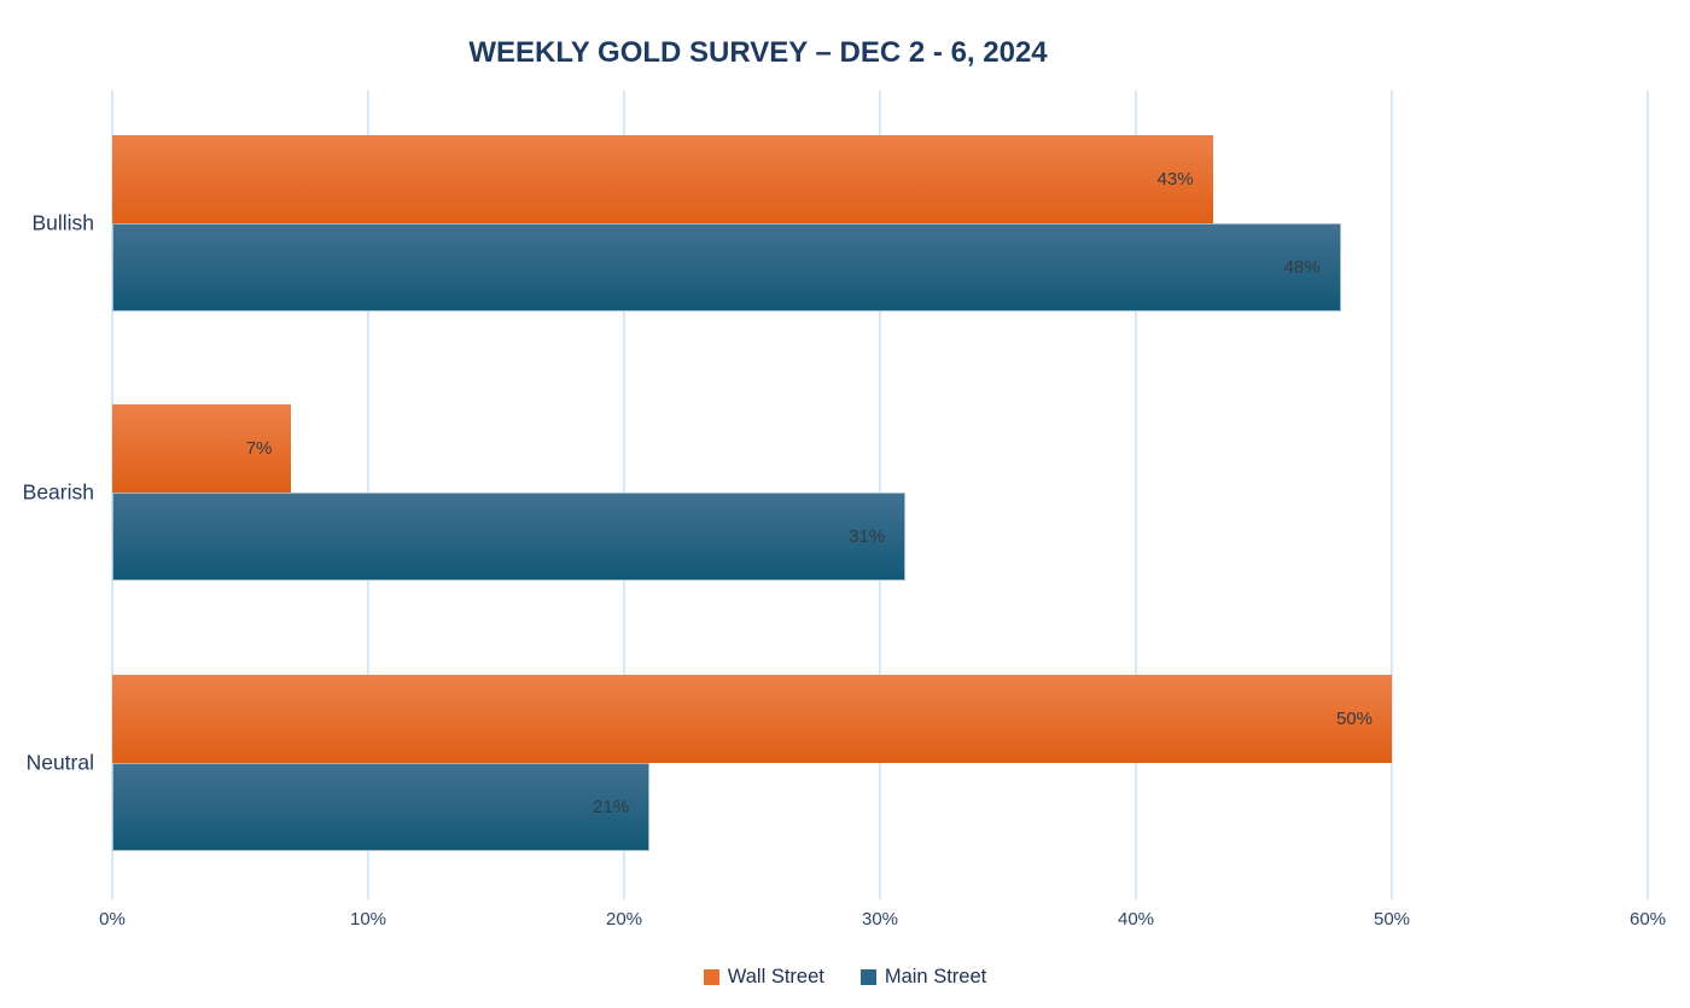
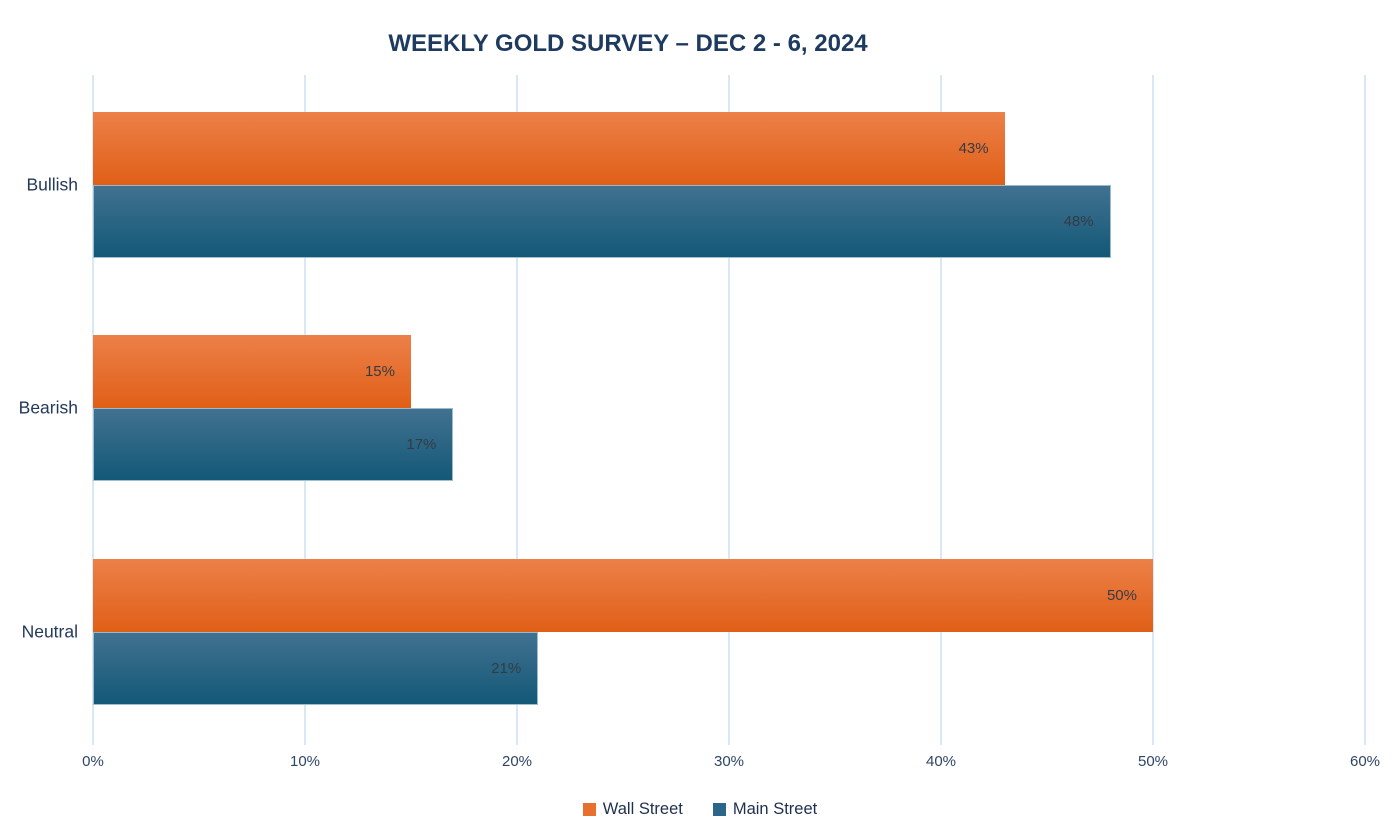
Wall Street/Bearish: 7% -> 15%
Main Street/Bearish: 31% -> 17%
